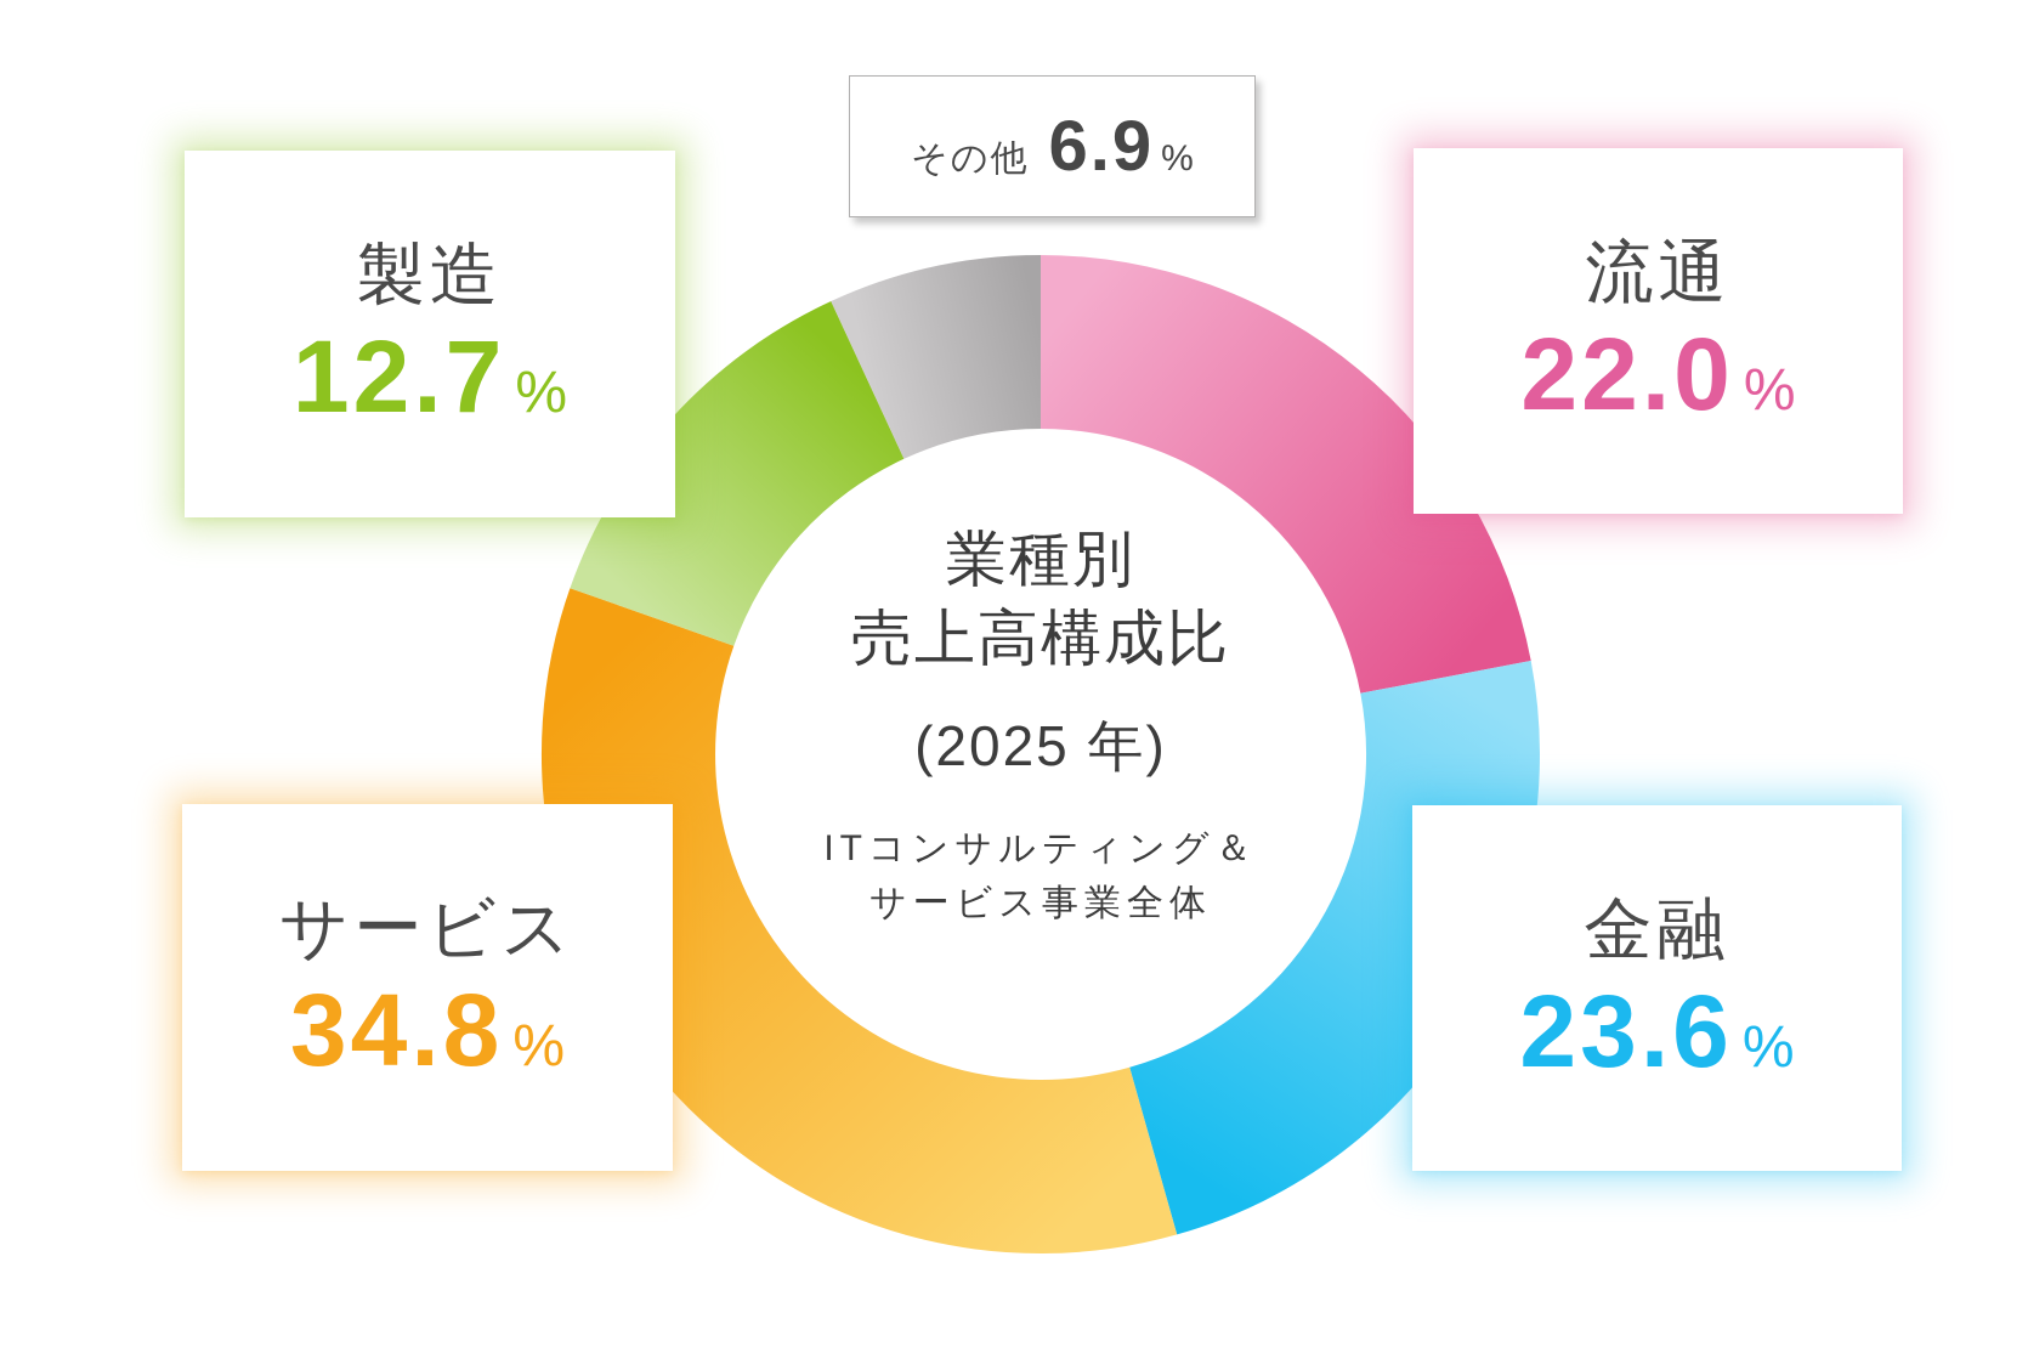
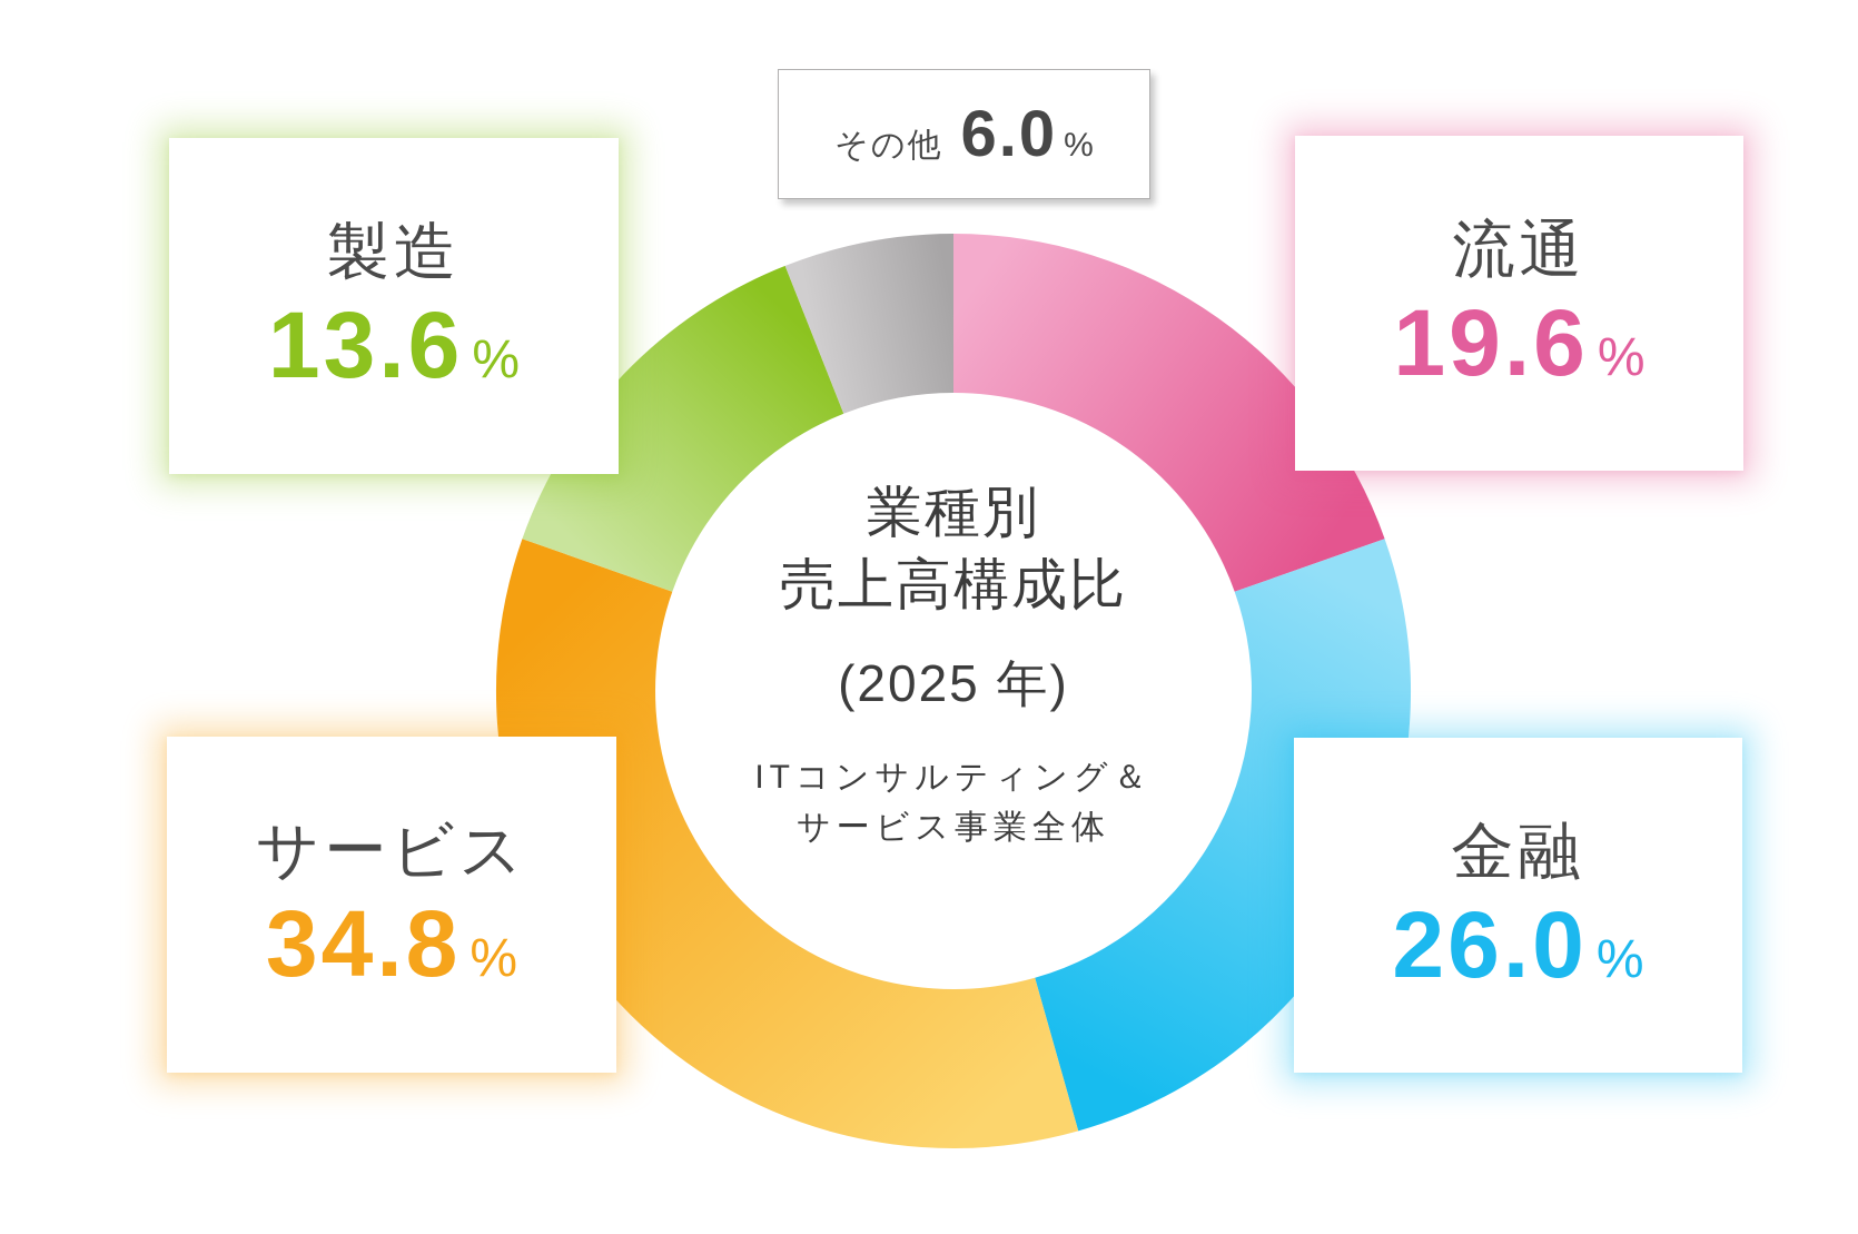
流通: 22.0 -> 19.6
金融: 23.6 -> 26.0
製造: 12.7 -> 13.6
その他: 6.9 -> 6.0
